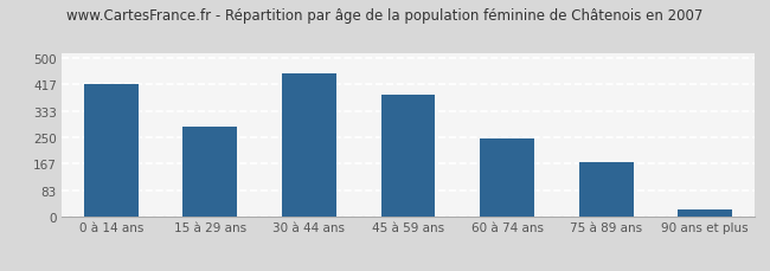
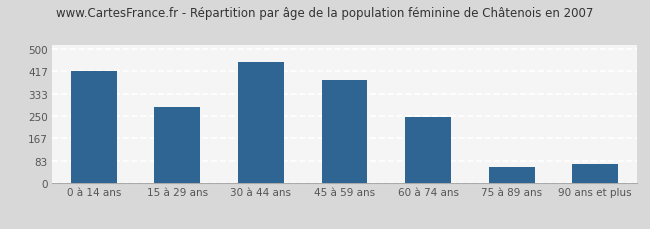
75 à 89 ans: 172 -> 60
90 ans et plus: 22 -> 70
